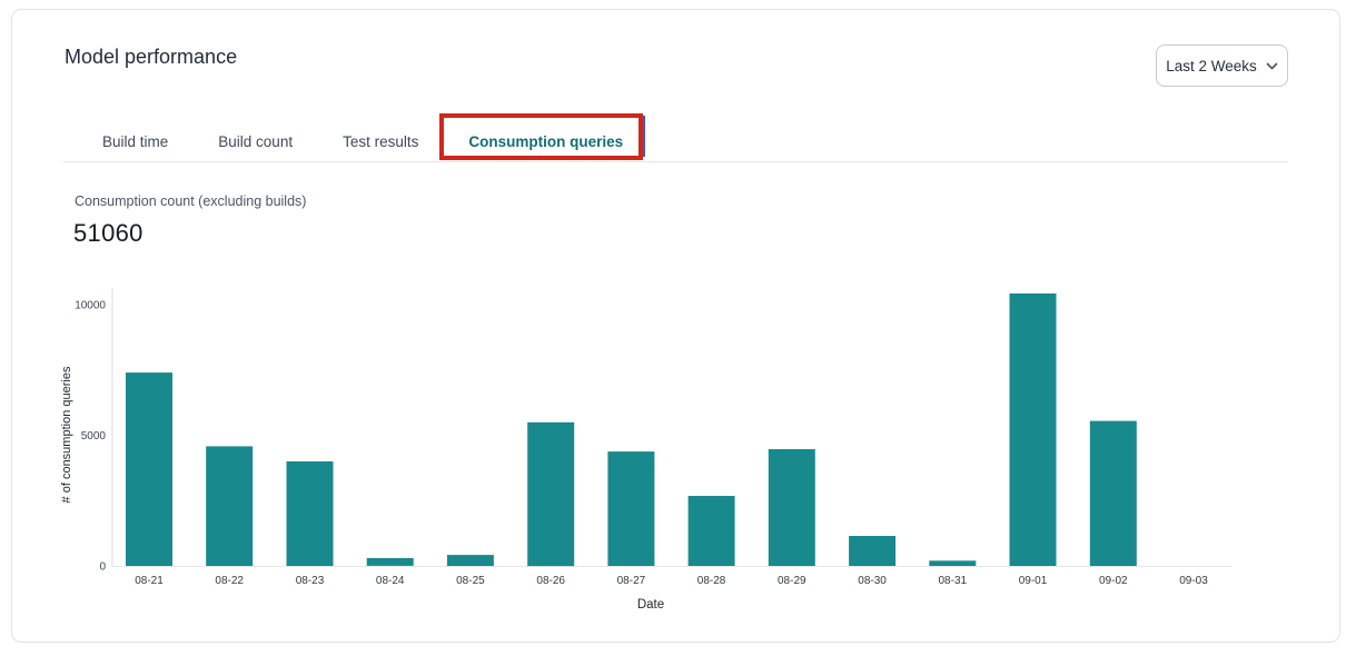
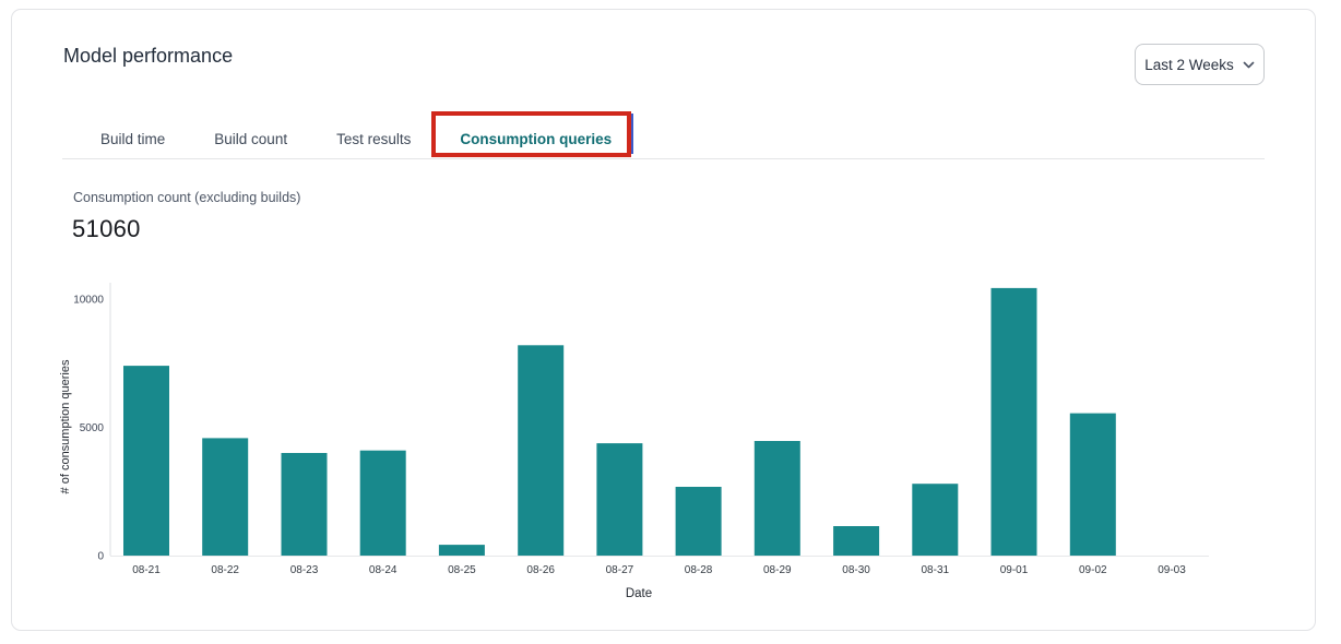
08-24: 300 -> 4100
08-26: 5500 -> 8200
08-31: 200 -> 2800
